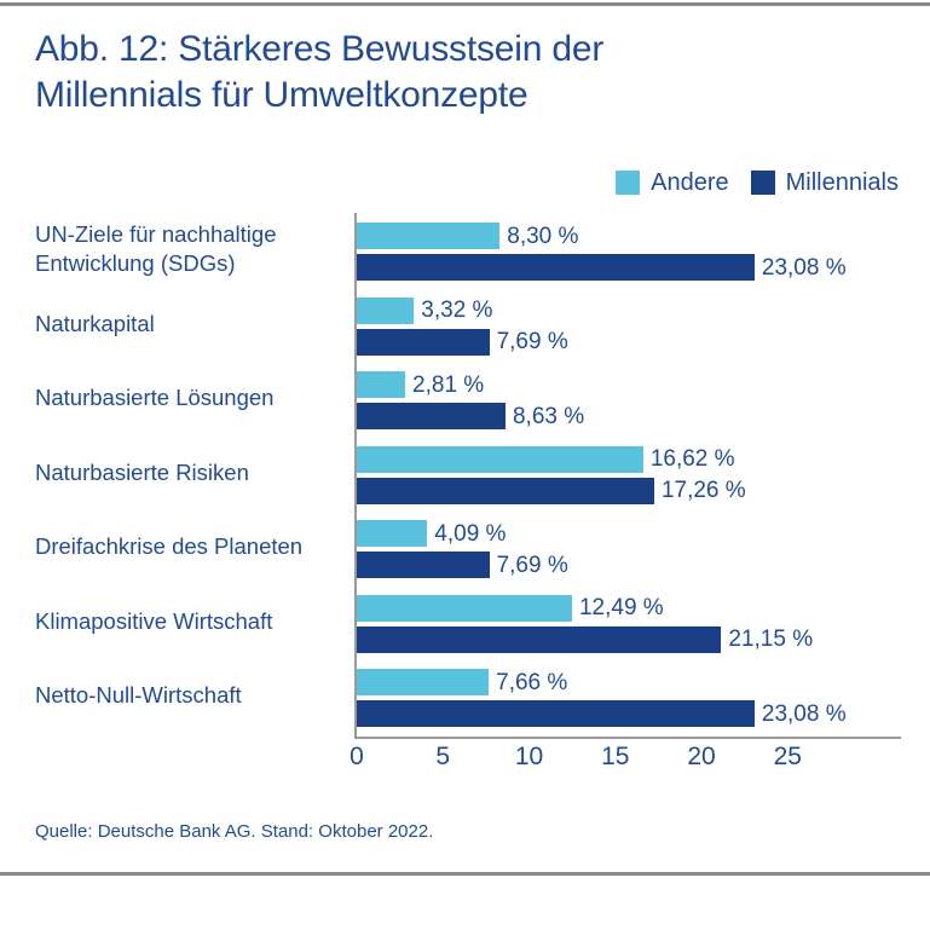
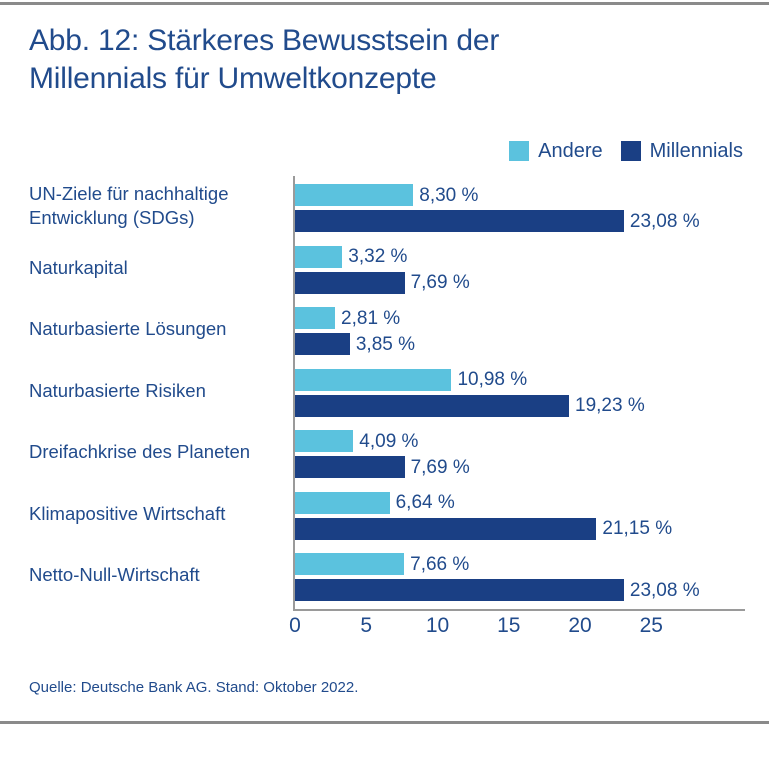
Millennials/Naturbasierte Lösungen: 8,63 -> 3,85
Andere/Naturbasierte Risiken: 16,62 -> 10,98
Millennials/Naturbasierte Risiken: 17,26 -> 19,23
Andere/Klimapositive Wirtschaft: 12,49 -> 6,64
